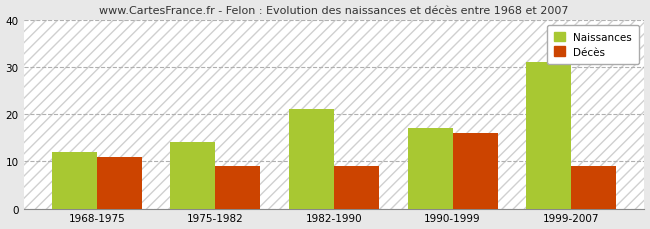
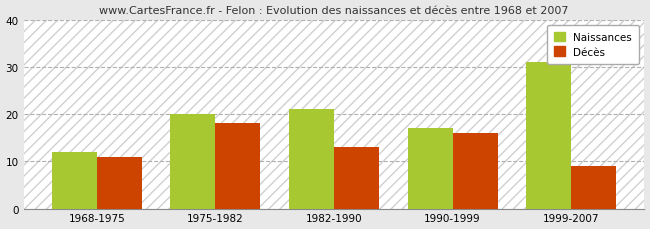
Naissances/1975-1982: 14 -> 20
Décès/1975-1982: 9 -> 18
Décès/1982-1990: 9 -> 13
